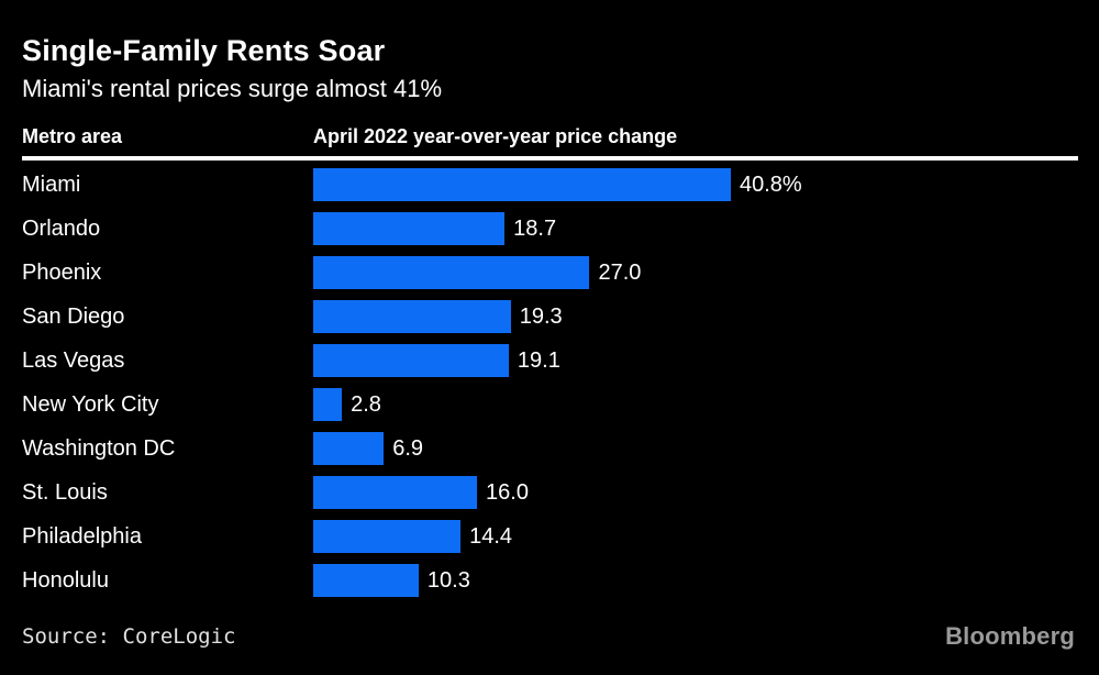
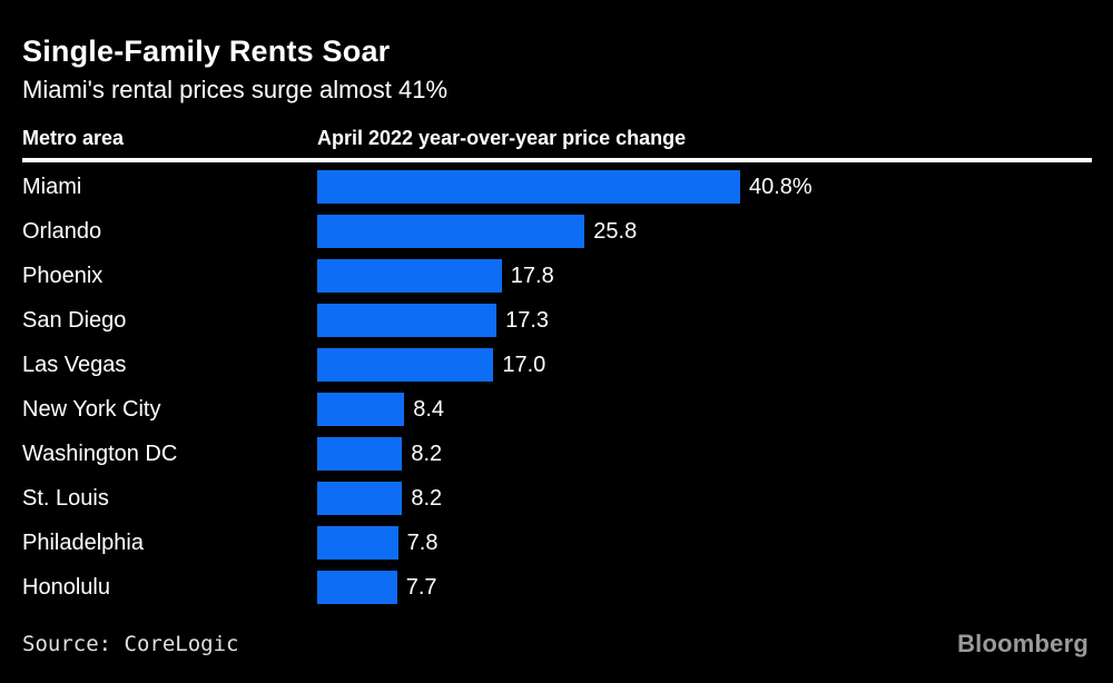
Orlando: 18.7 -> 25.8
Phoenix: 27.0 -> 17.8
San Diego: 19.3 -> 17.3
Las Vegas: 19.1 -> 17.0
New York City: 2.8 -> 8.4
Washington DC: 6.9 -> 8.2
St. Louis: 16.0 -> 8.2
Philadelphia: 14.4 -> 7.8
Honolulu: 10.3 -> 7.7
